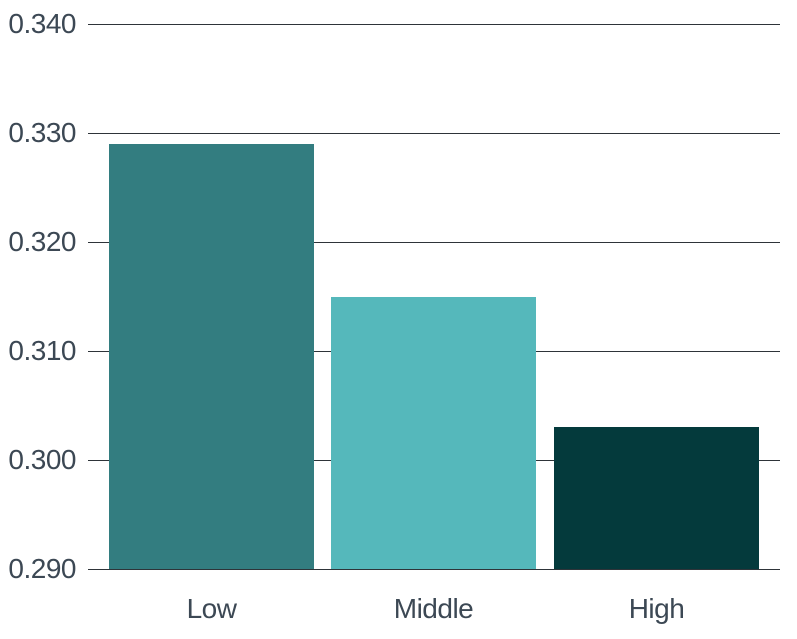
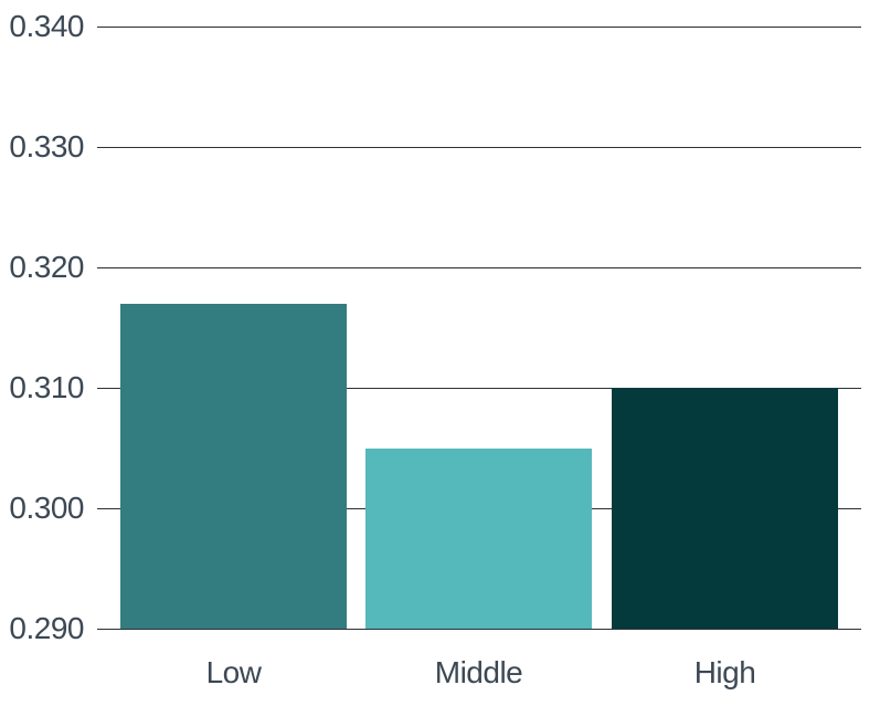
Low: 0.329 -> 0.317
Middle: 0.315 -> 0.305
High: 0.303 -> 0.310
